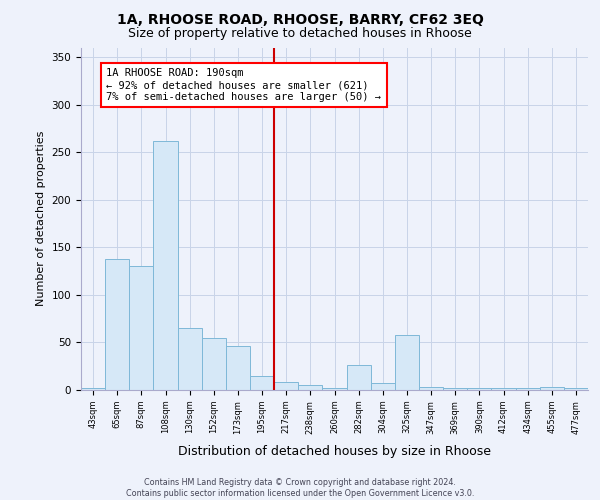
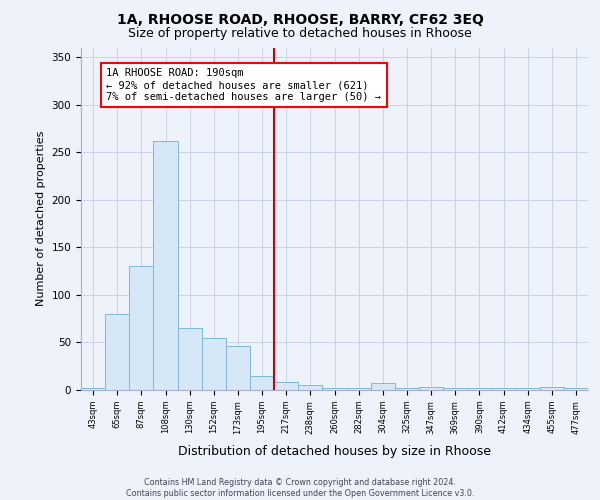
65sqm: 138 -> 80
282sqm: 26 -> 2
325sqm: 58 -> 2
